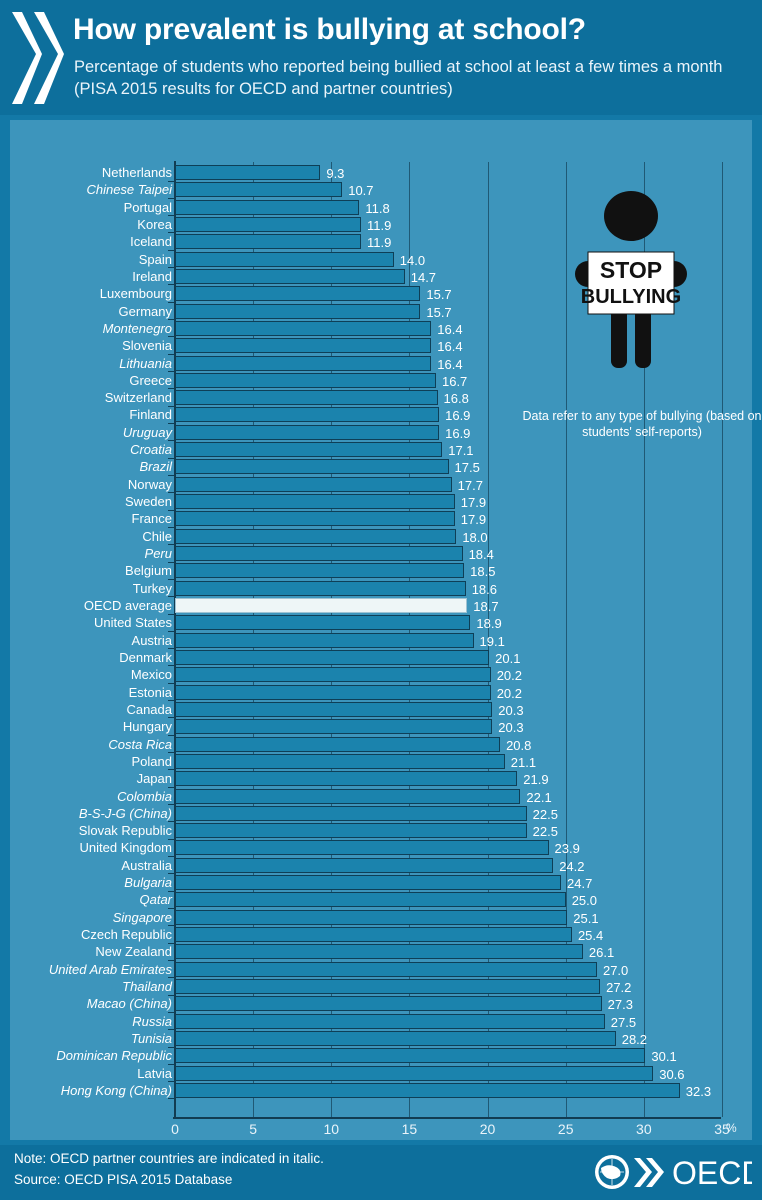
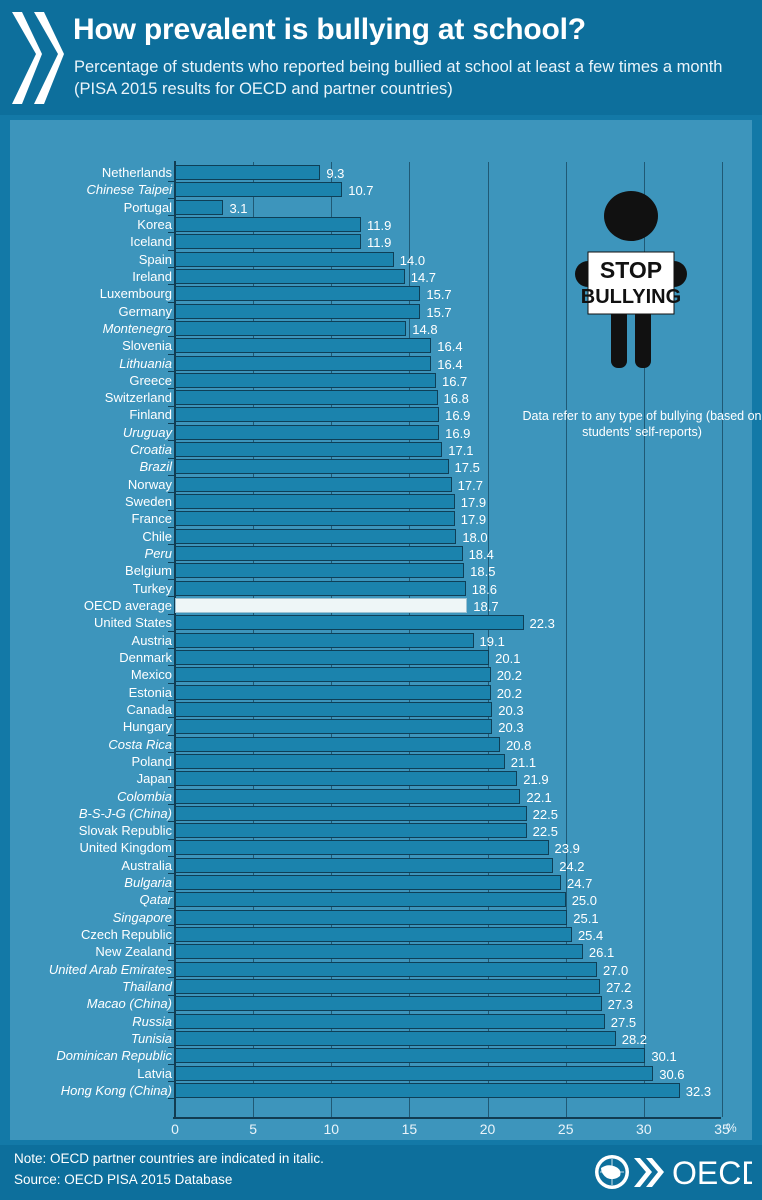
Portugal: 11.8 -> 3.1
Montenegro: 16.4 -> 14.8
United States: 18.9 -> 22.3
